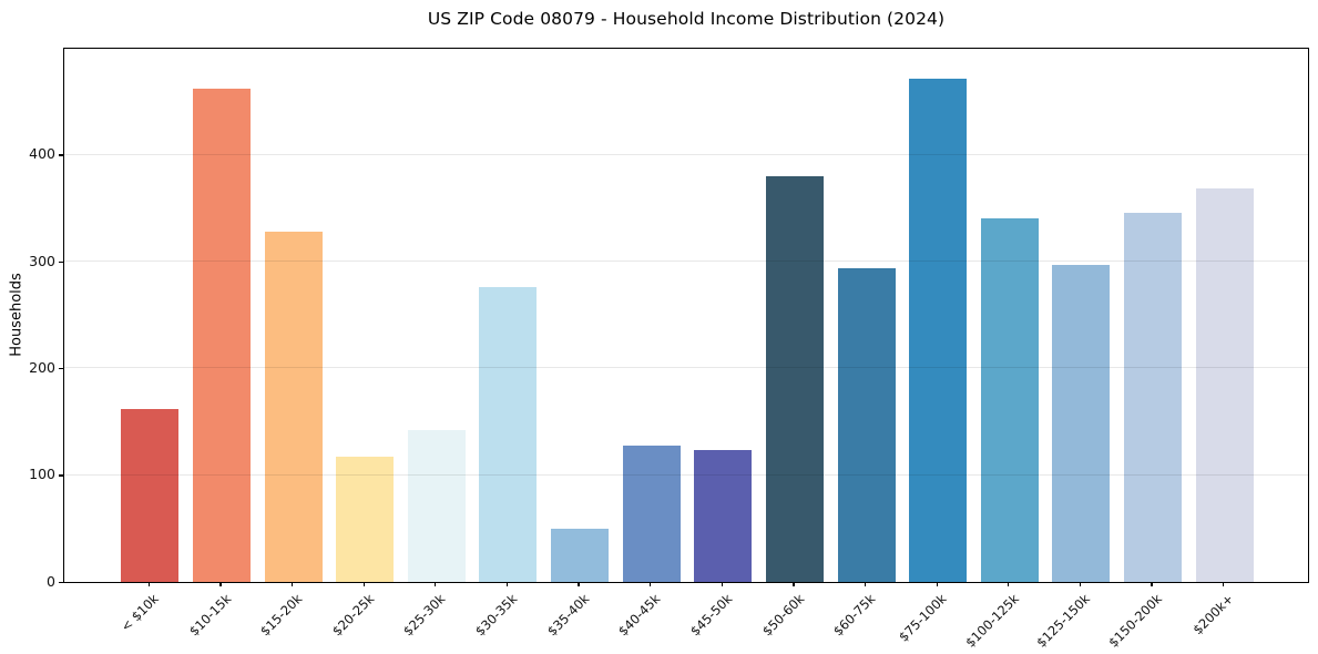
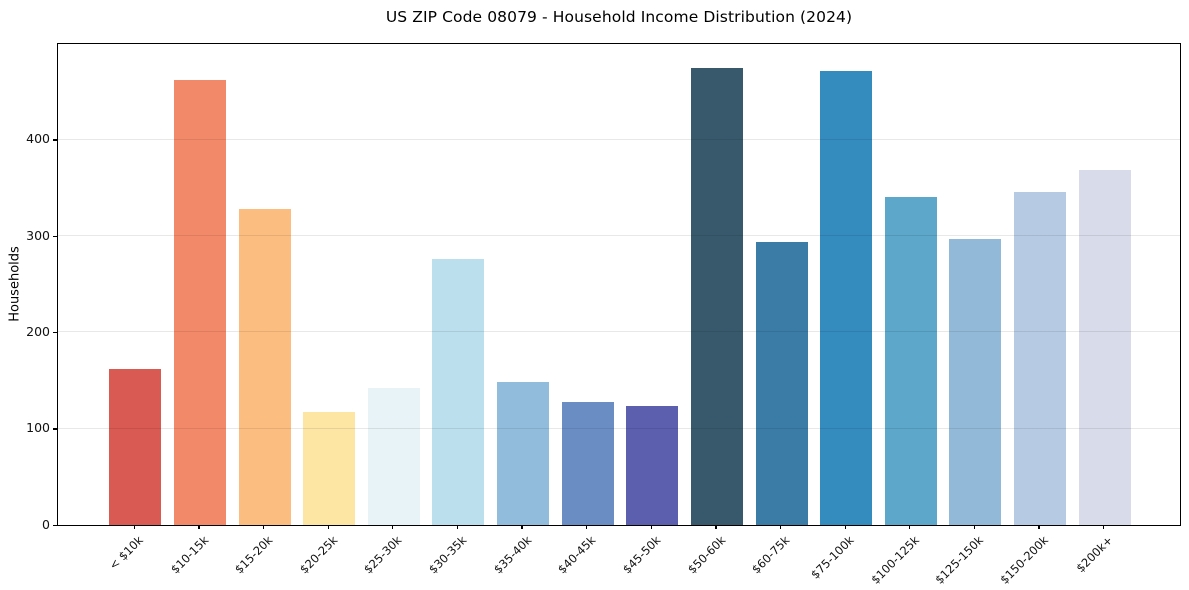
$35-40k: 50 -> 150
$50-60k: 380 -> 470
